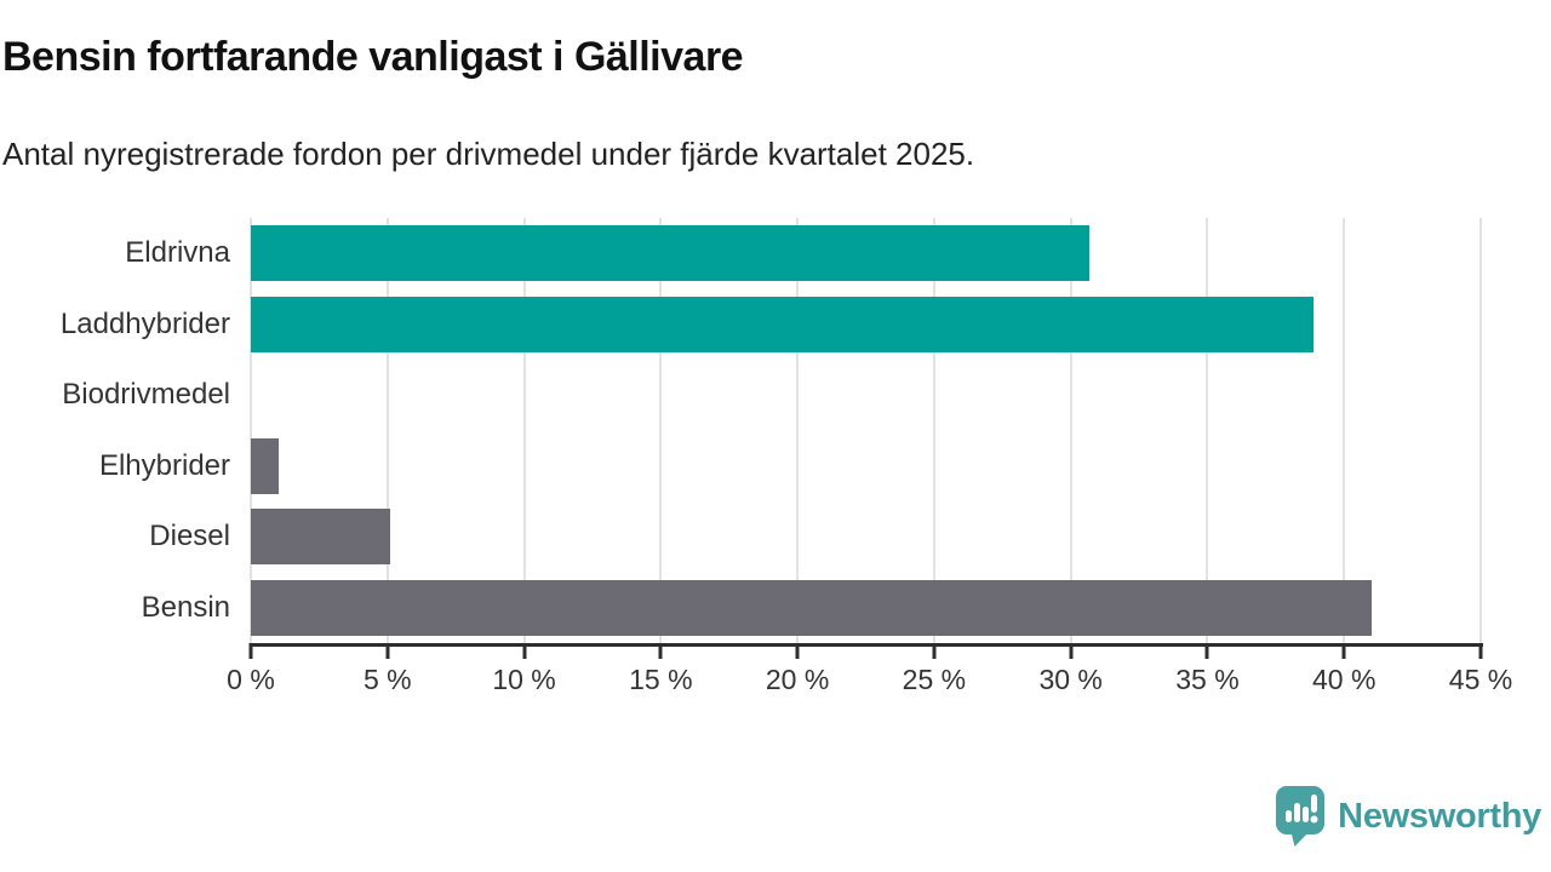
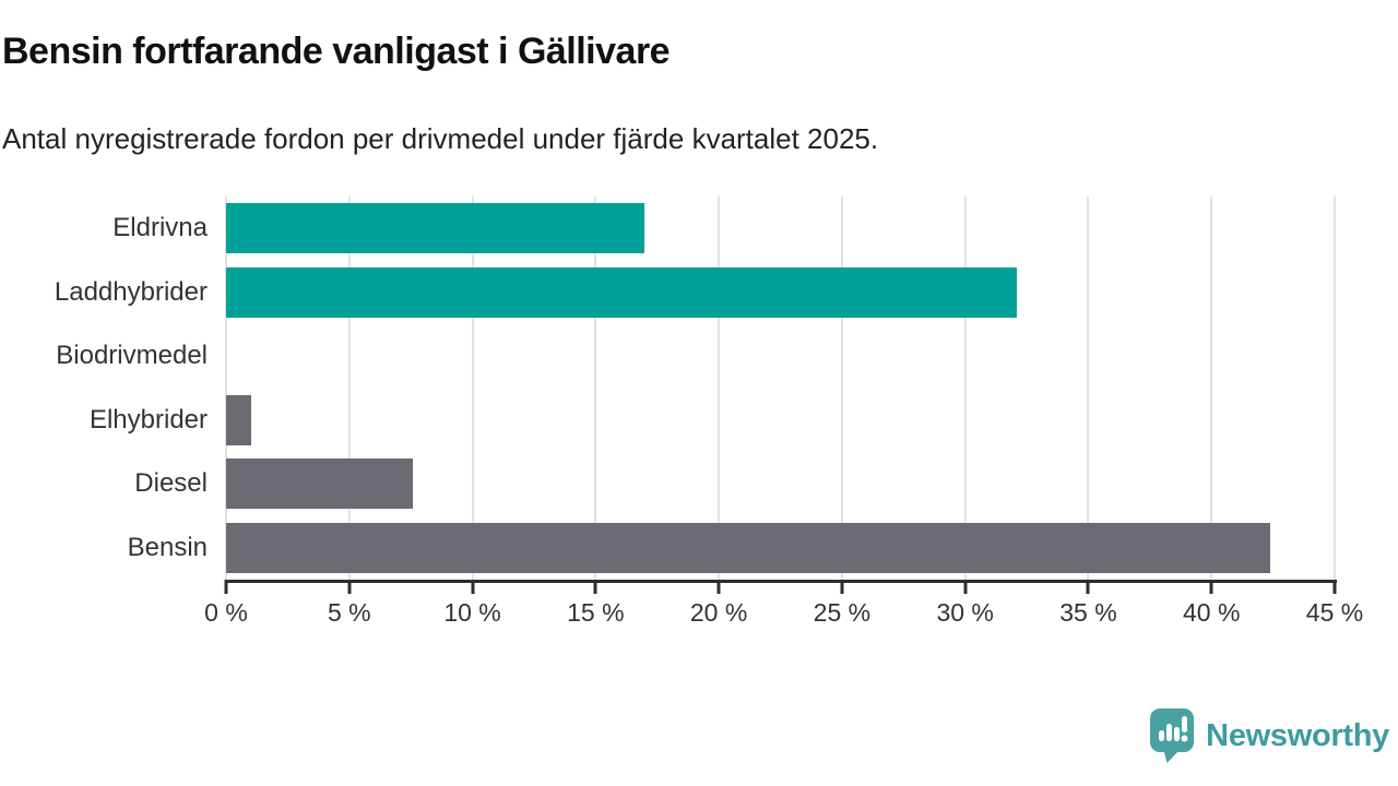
Eldrivna: 30.7% -> 17.0%
Laddhybrider: 38.9% -> 32.1%
Diesel: 5.1% -> 7.6%
Bensin: 41.0% -> 42.4%
